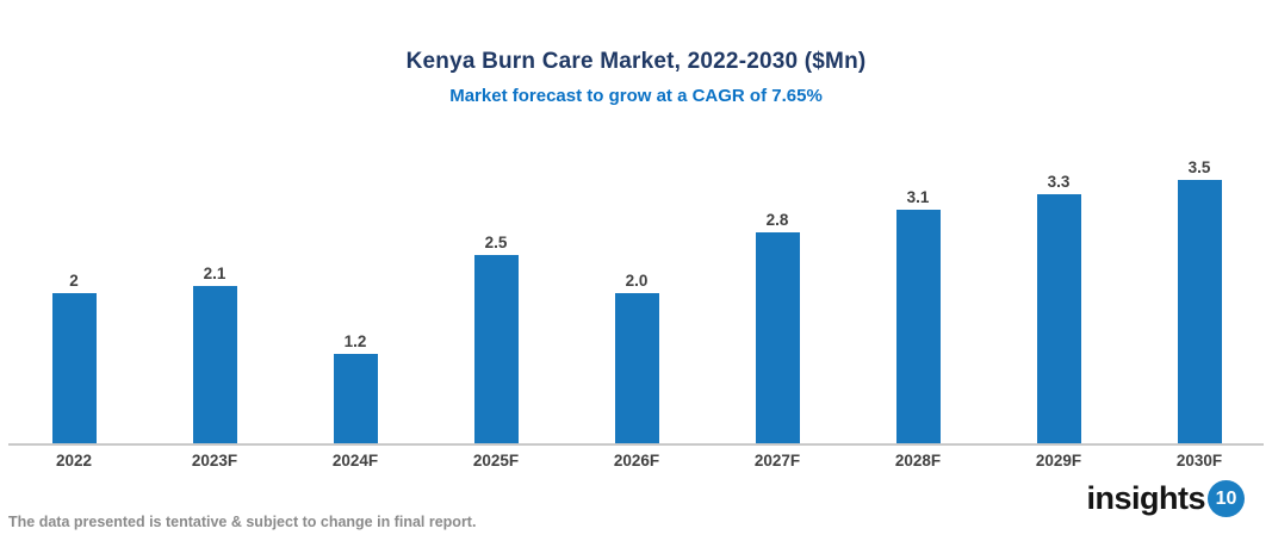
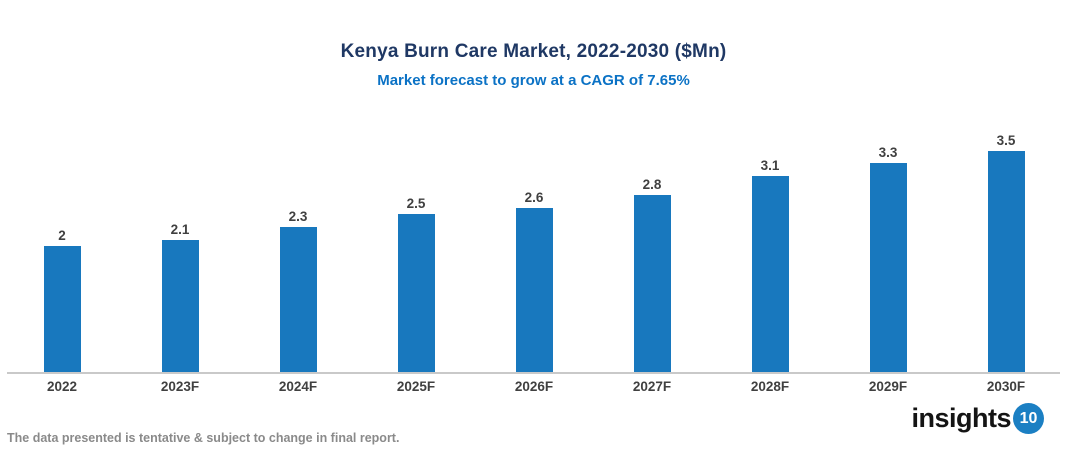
2024F: 1.2 -> 2.3
2026F: 2.0 -> 2.6
